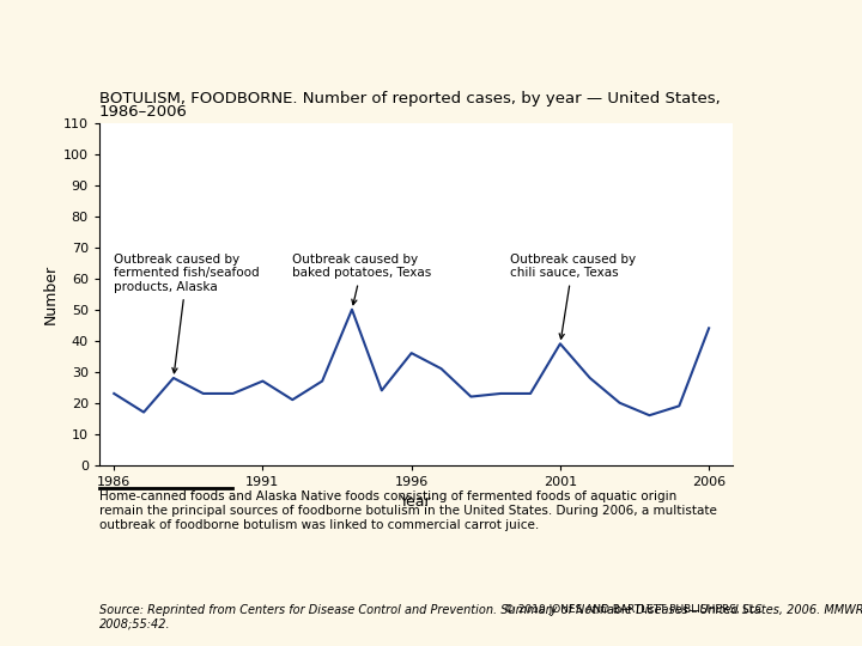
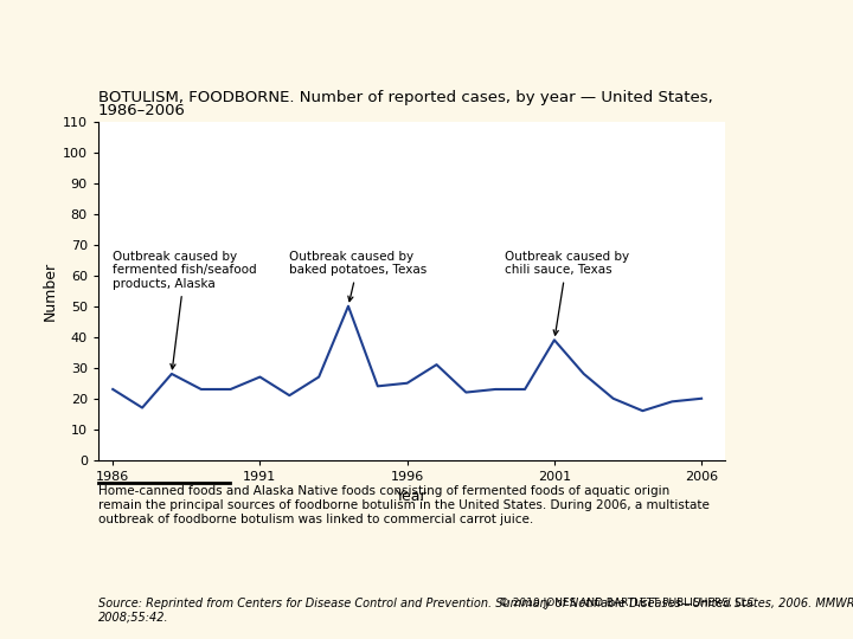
1996: 36 -> 25
2006: 44 -> 20
